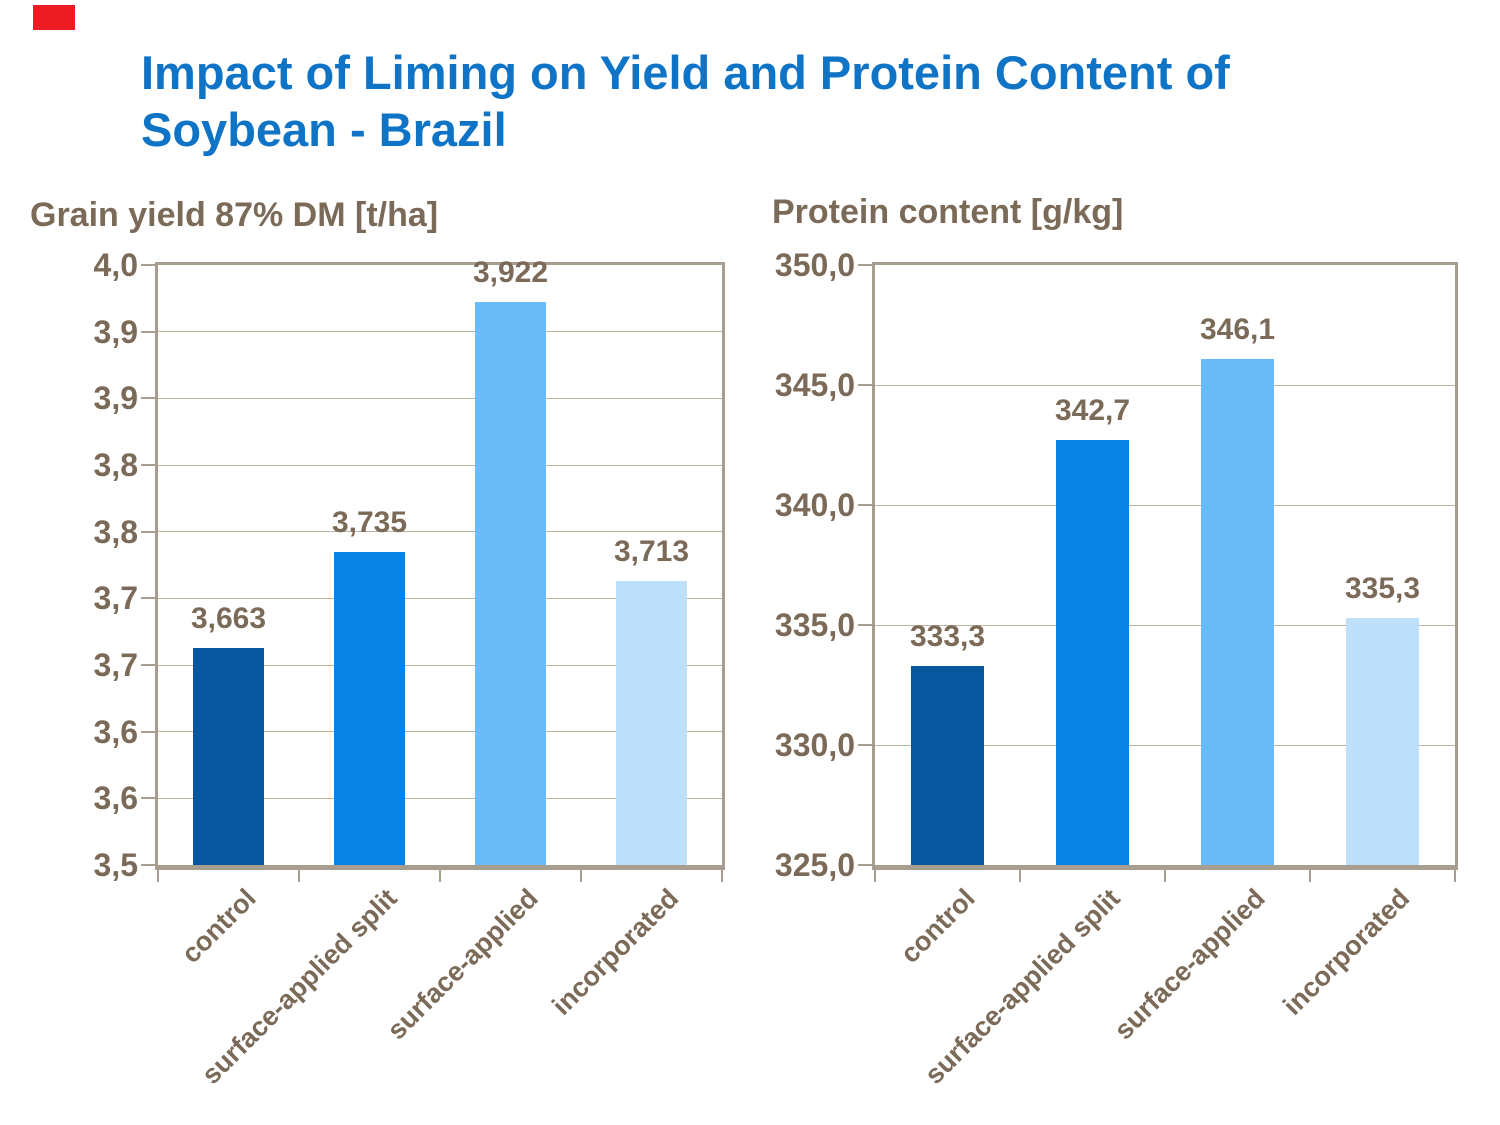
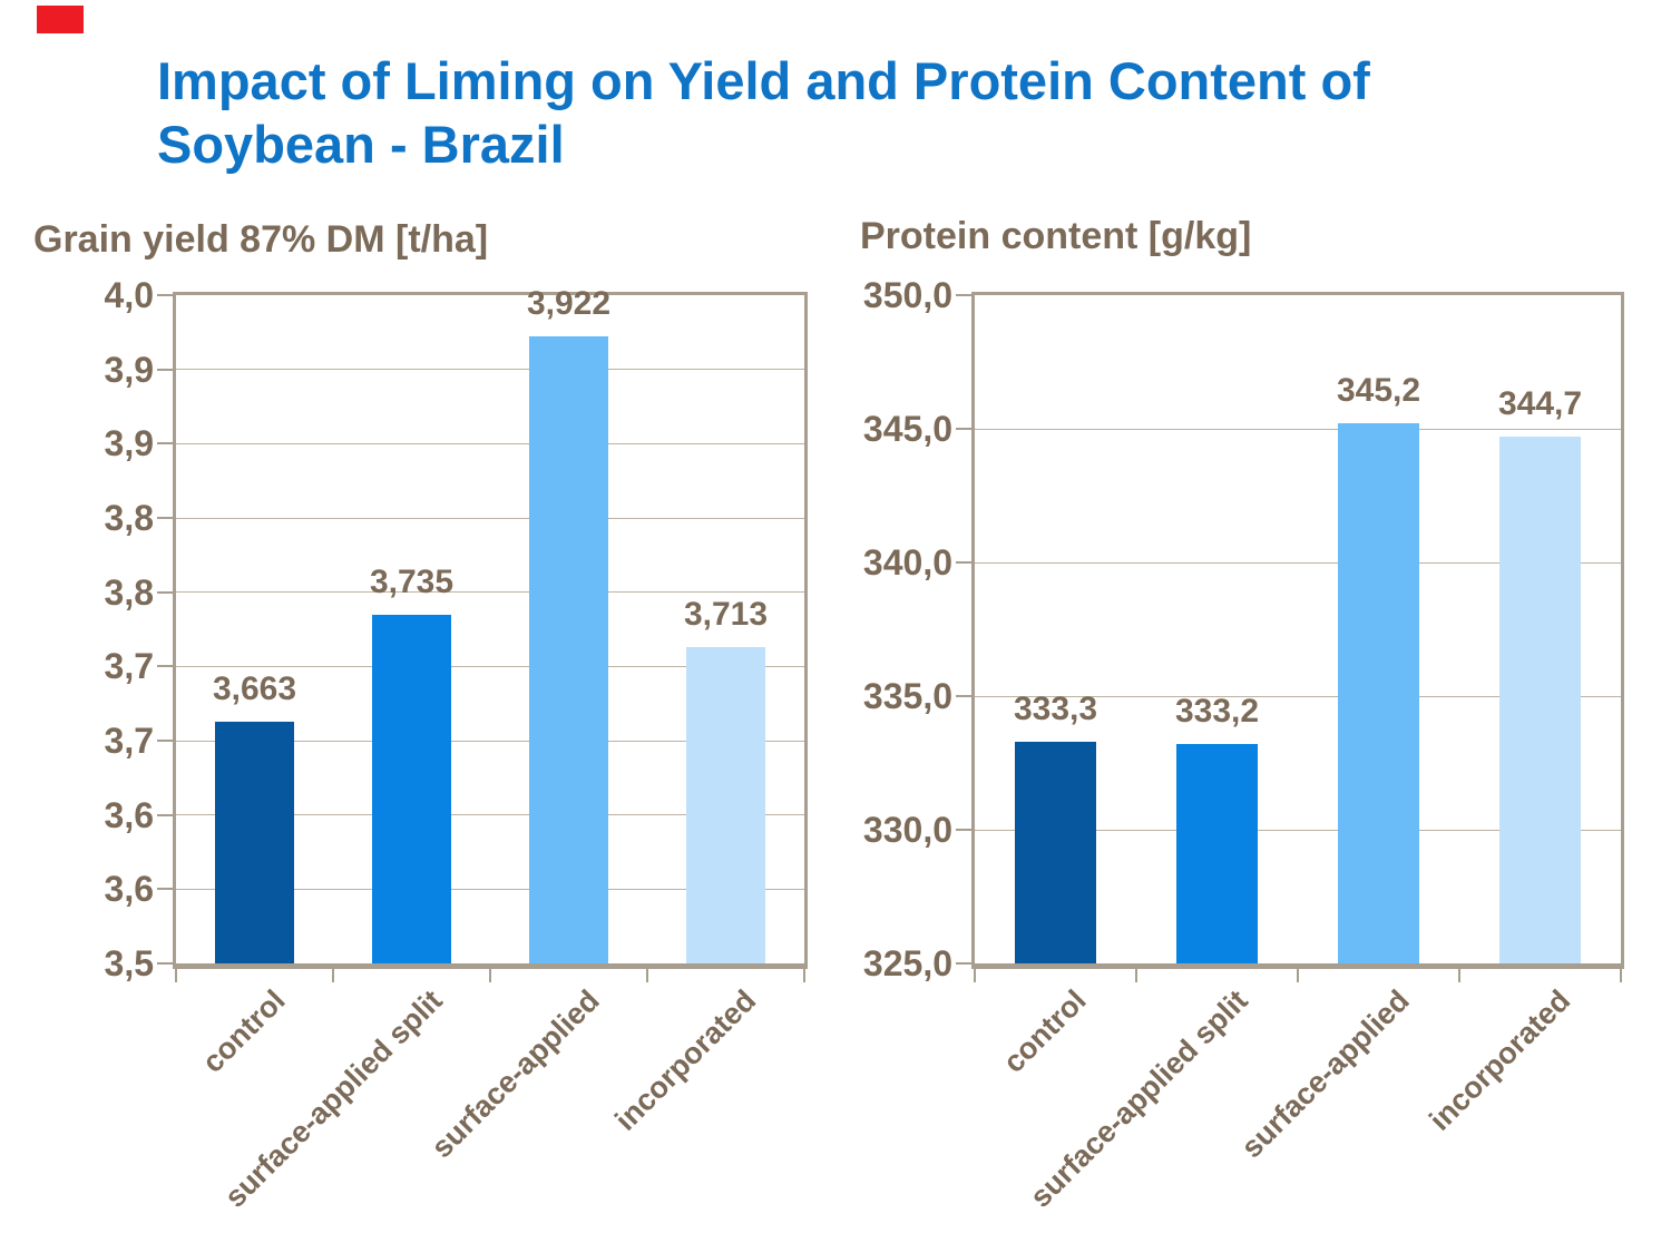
Protein content [g/kg]/surface-applied split: 342,7 -> 333,2
Protein content [g/kg]/surface-applied: 346,1 -> 345,2
Protein content [g/kg]/incorporated: 335,3 -> 344,7
